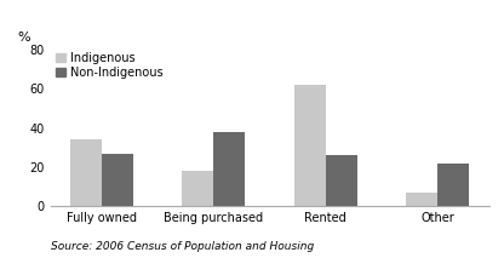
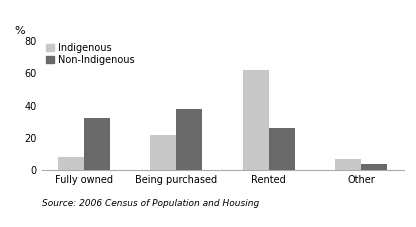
Indigenous/Fully owned: 34 -> 8
Non-Indigenous/Fully owned: 27 -> 32
Indigenous/Being purchased: 18 -> 22
Non-Indigenous/Other: 22 -> 4
